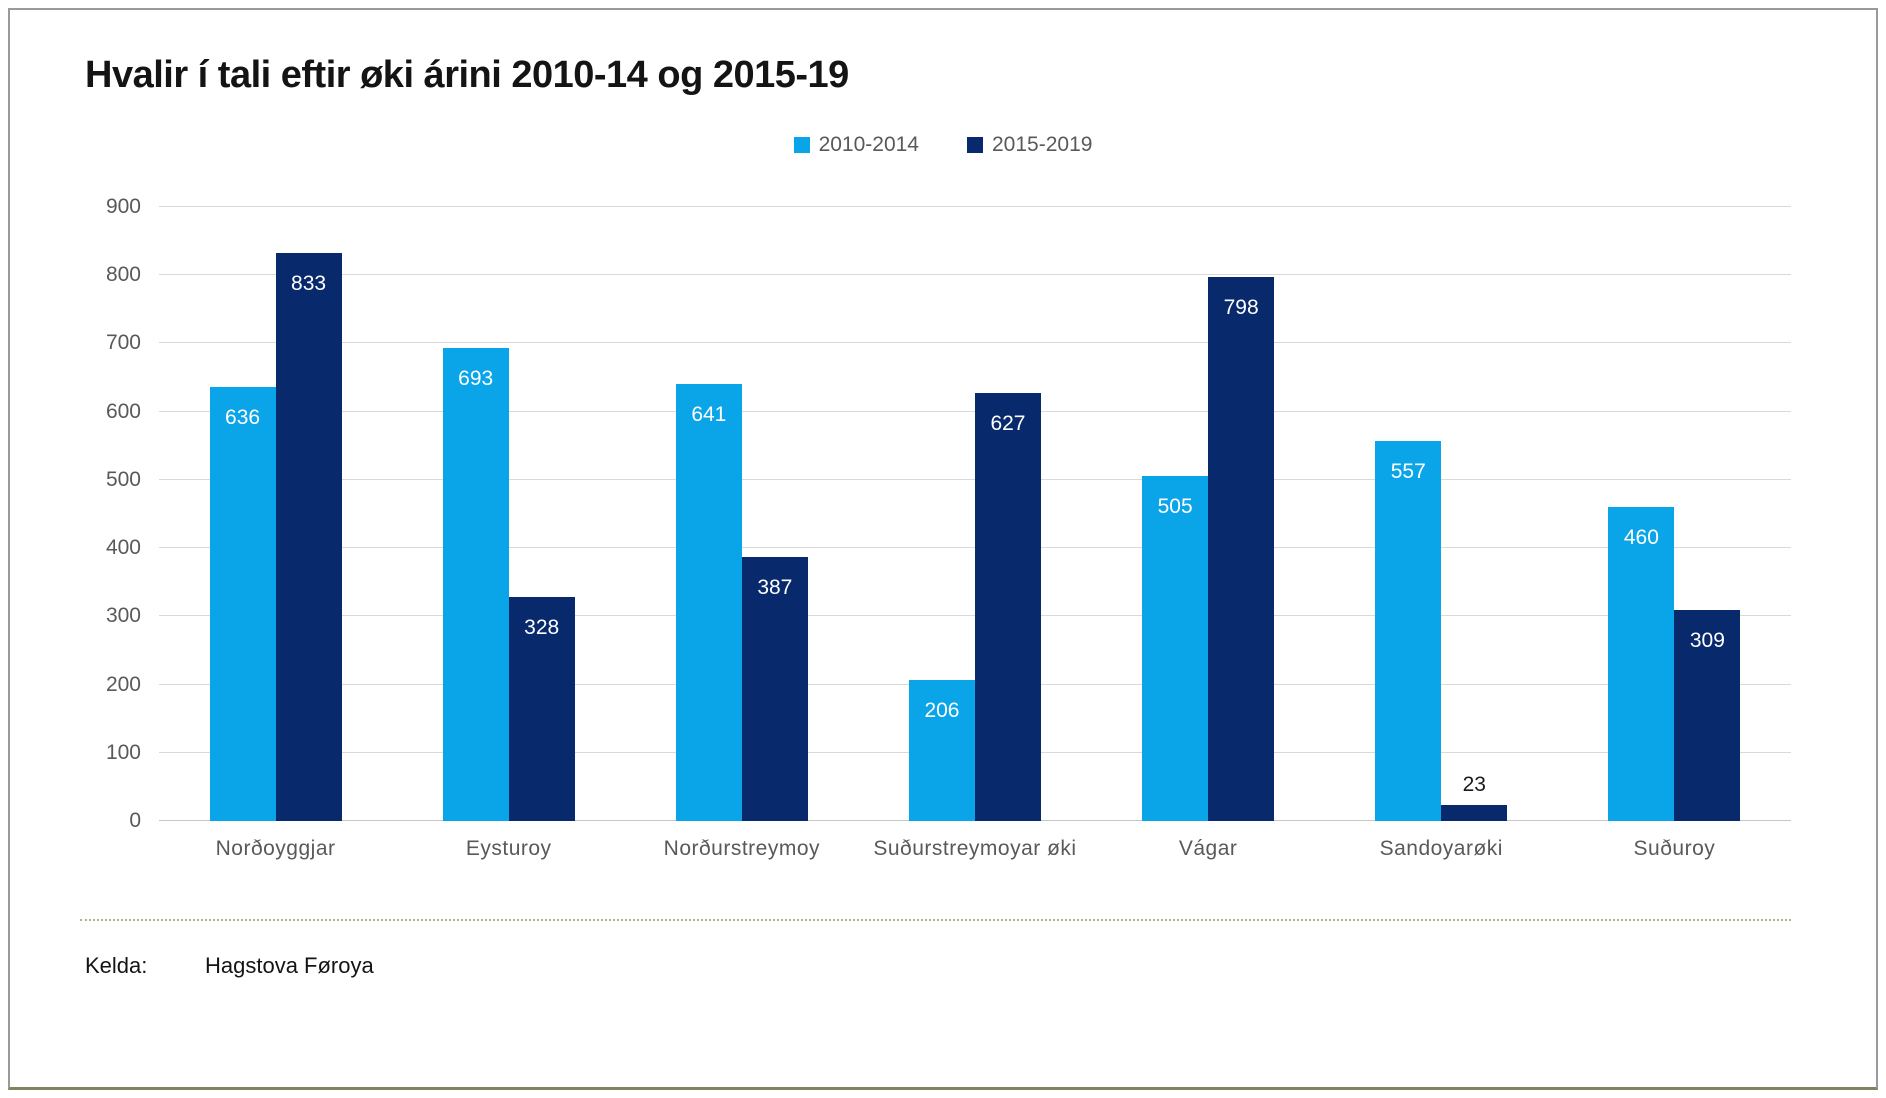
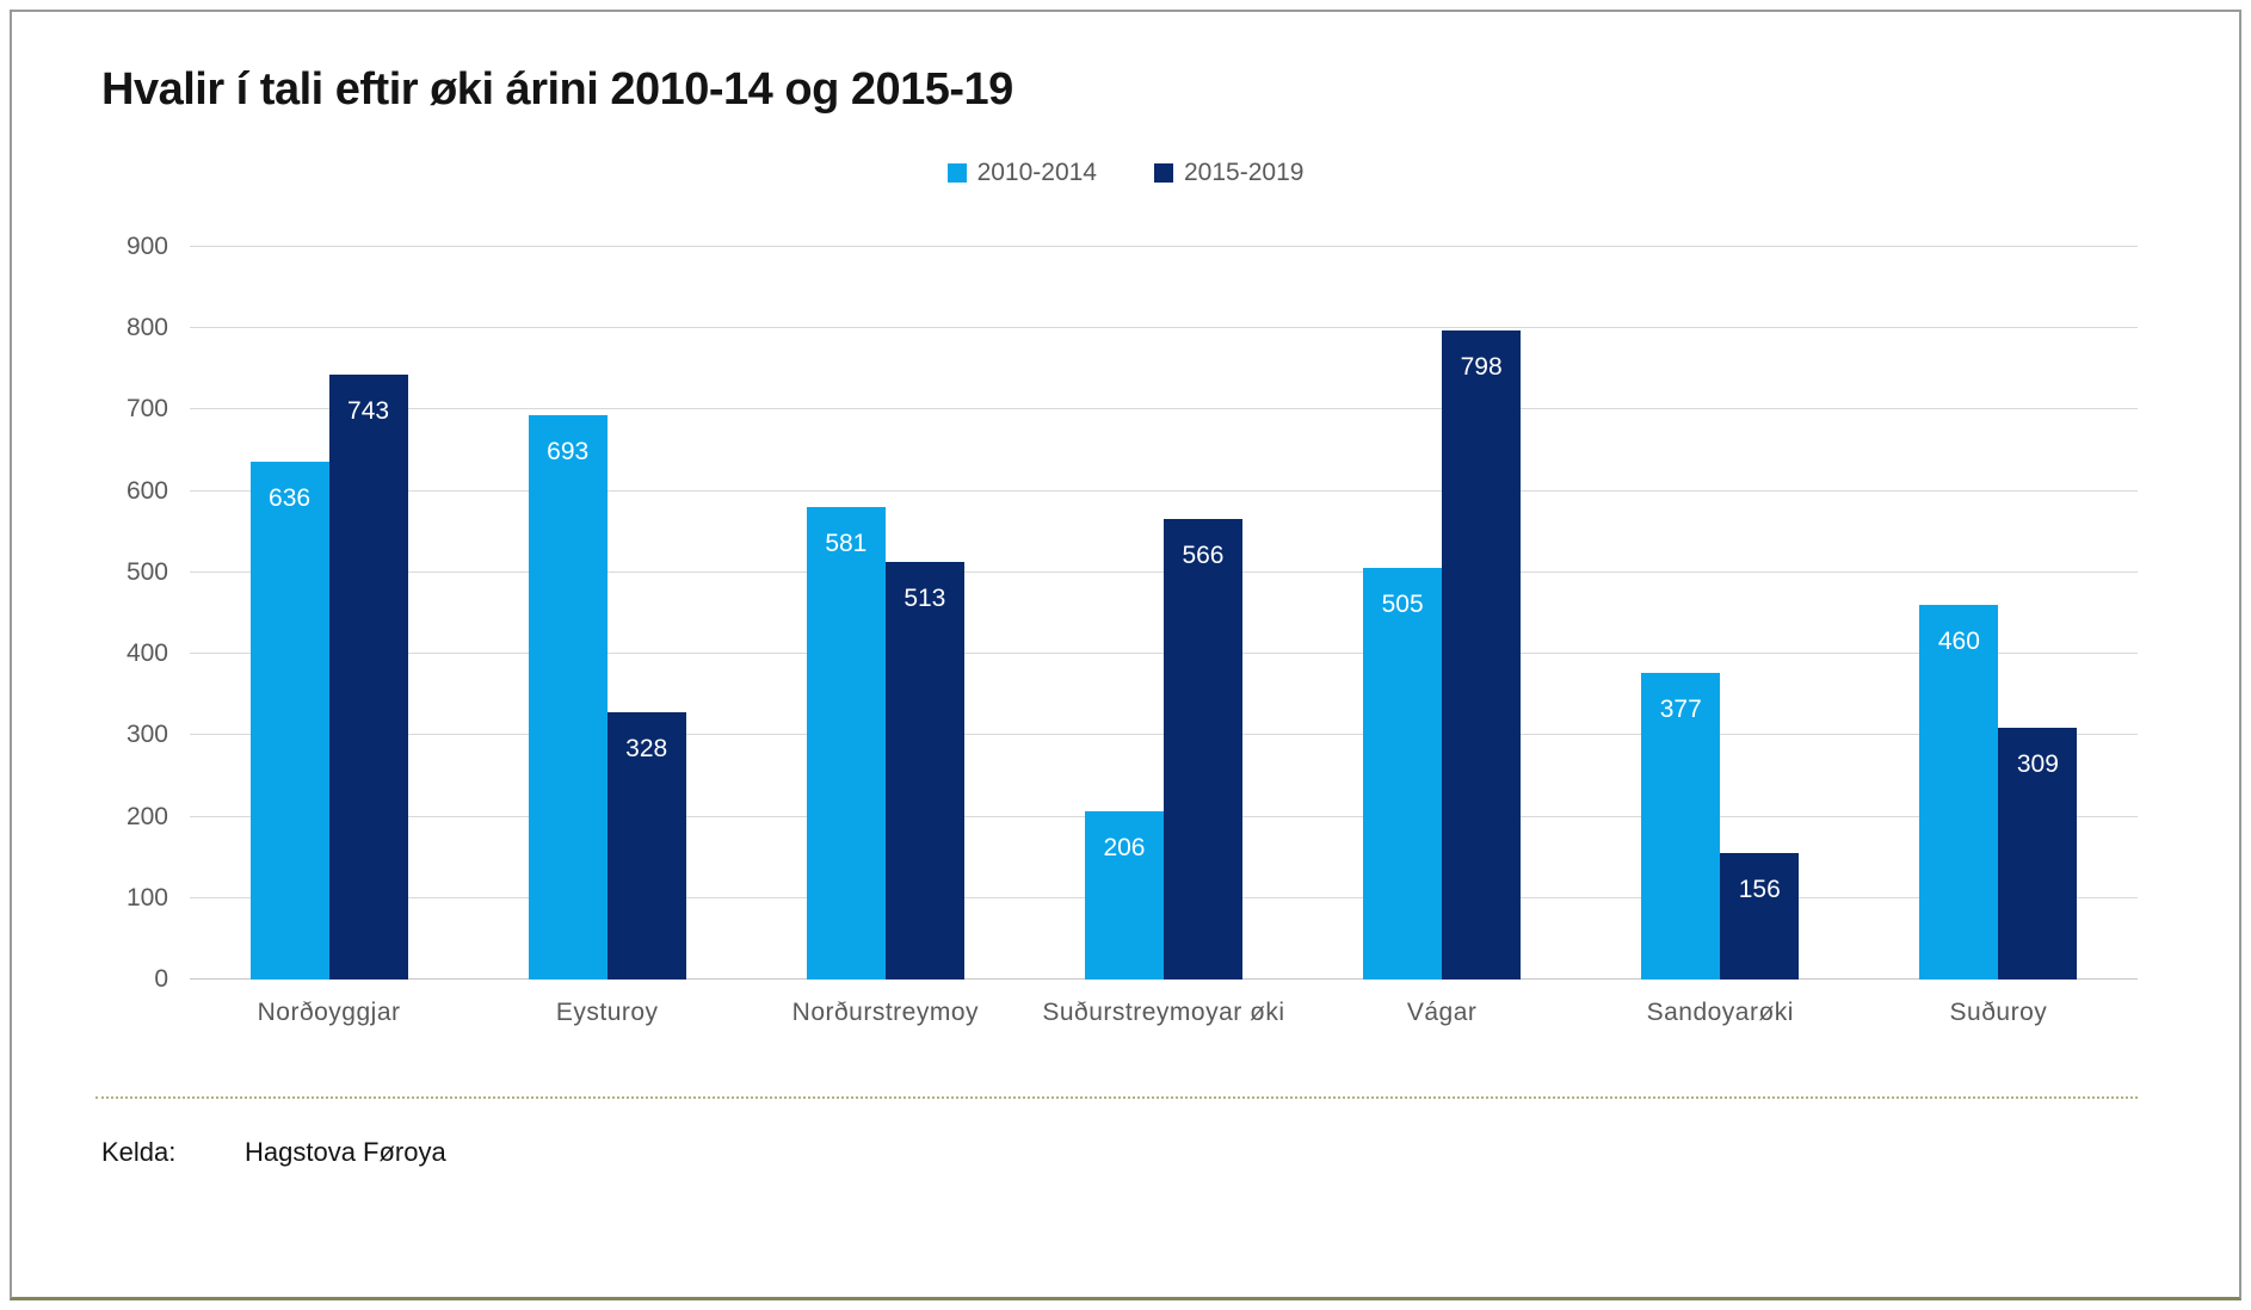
2015-2019/Norðoyggjar: 833 -> 743
2010-2014/Norðurstreymoy: 641 -> 581
2015-2019/Norðurstreymoy: 387 -> 513
2015-2019/Suðurstreymoyar øki: 627 -> 566
2010-2014/Sandoyarøki: 557 -> 377
2015-2019/Sandoyarøki: 23 -> 156
